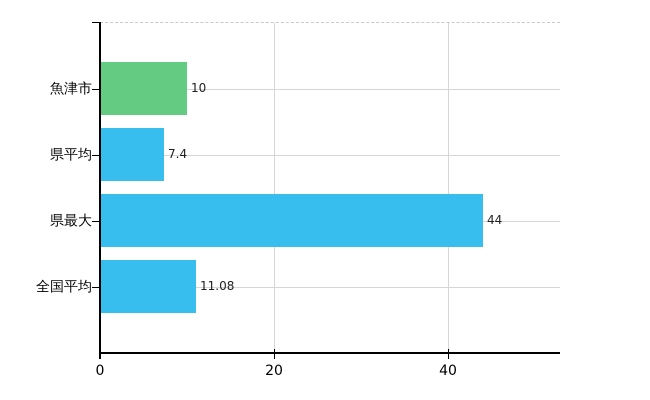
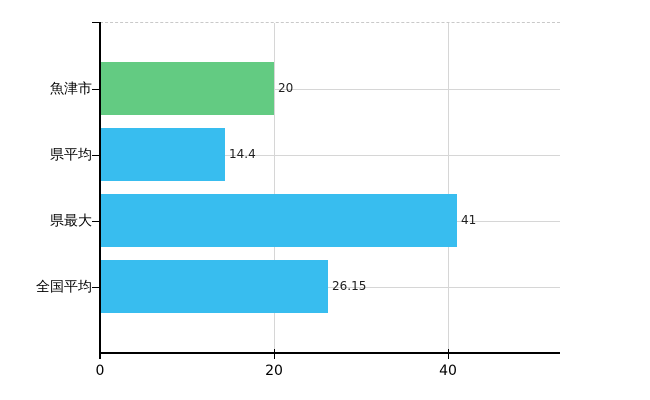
魚津市: 10 -> 20
県平均: 7.4 -> 14.4
県最大: 44 -> 41
全国平均: 11.08 -> 26.15
